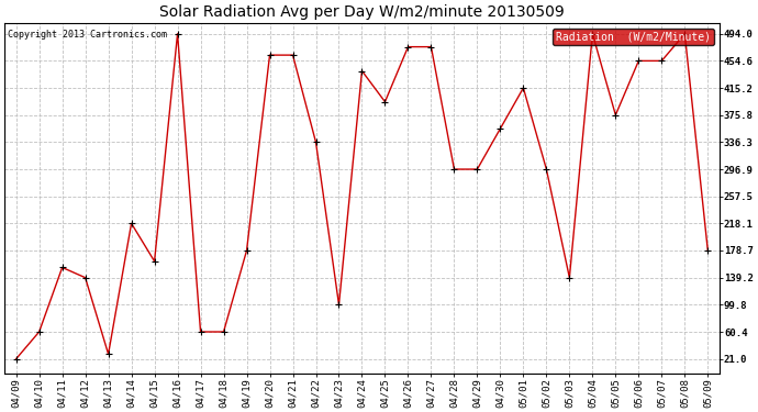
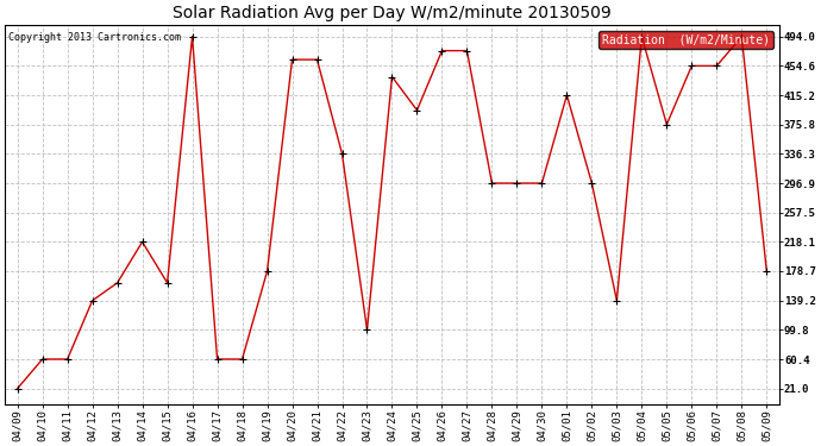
04/11: 154 -> 60
04/13: 28 -> 163
04/30: 356 -> 297
